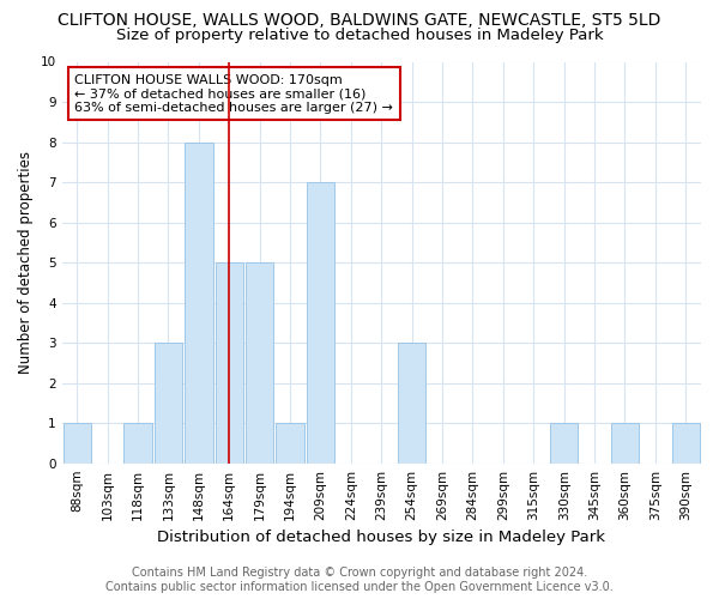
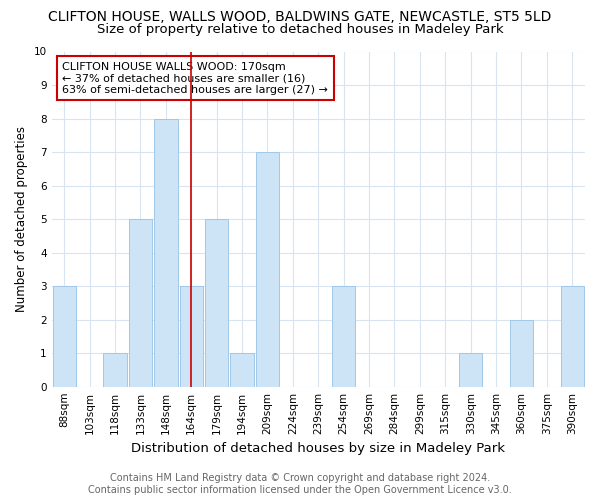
88sqm: 1 -> 3
133sqm: 3 -> 5
164sqm: 5 -> 3
360sqm: 1 -> 2
390sqm: 1 -> 3
